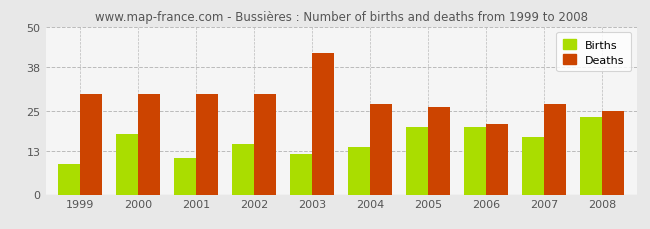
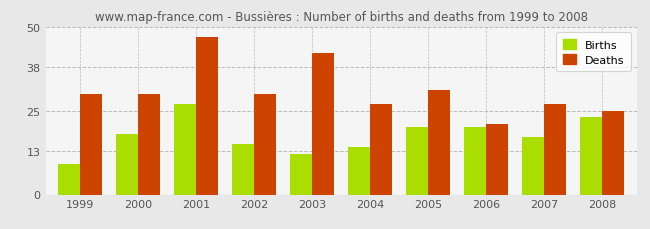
Births/2001: 11 -> 27
Deaths/2001: 30 -> 47
Deaths/2005: 26 -> 31
